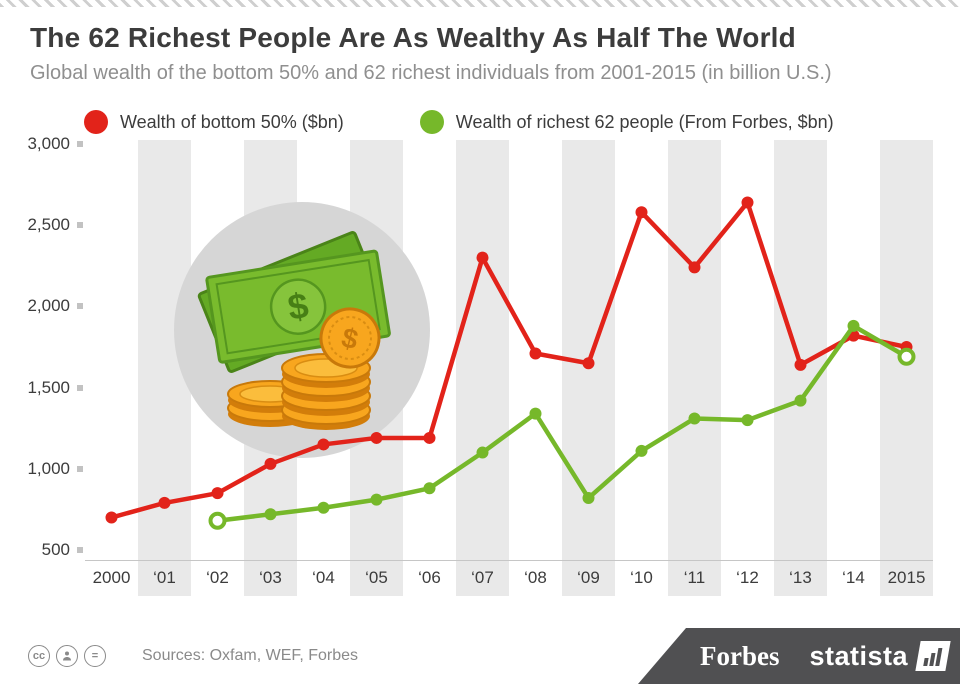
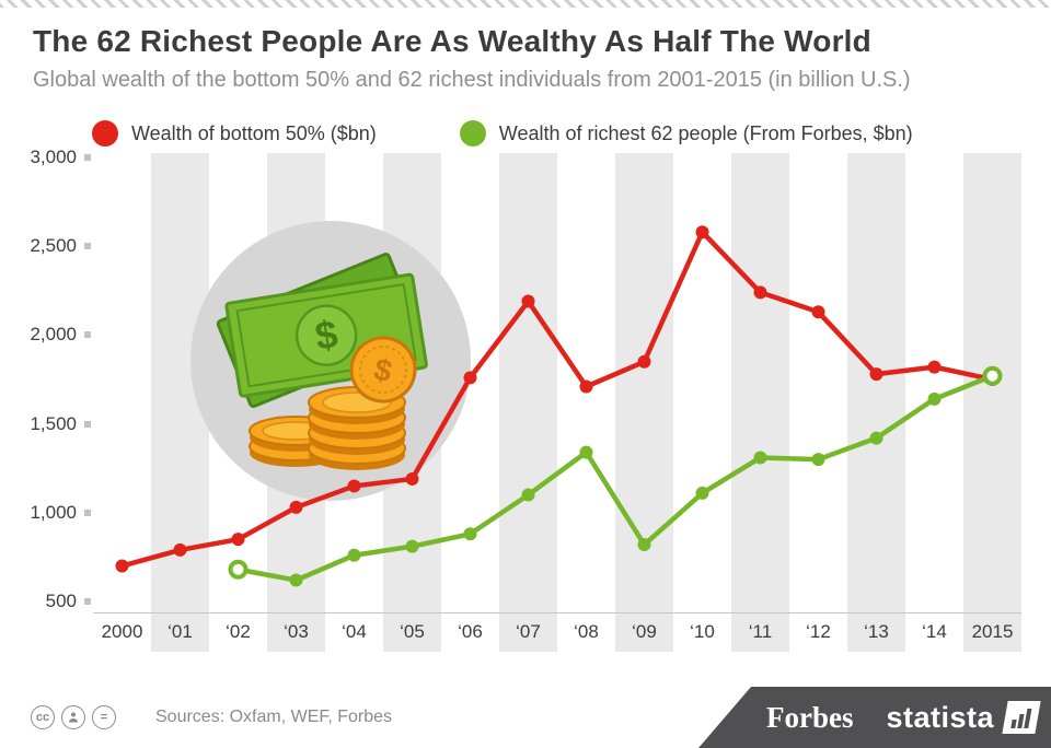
Wealth of richest 62 people (From Forbes, $bn)/‘03: 720 -> 620
Wealth of bottom 50% ($bn)/‘06: 1190 -> 1760
Wealth of bottom 50% ($bn)/‘07: 2300 -> 2190
Wealth of bottom 50% ($bn)/‘09: 1650 -> 1850
Wealth of bottom 50% ($bn)/‘12: 2640 -> 2130
Wealth of bottom 50% ($bn)/‘13: 1640 -> 1780
Wealth of richest 62 people (From Forbes, $bn)/‘14: 1880 -> 1640
Wealth of richest 62 people (From Forbes, $bn)/2015: 1690 -> 1770
